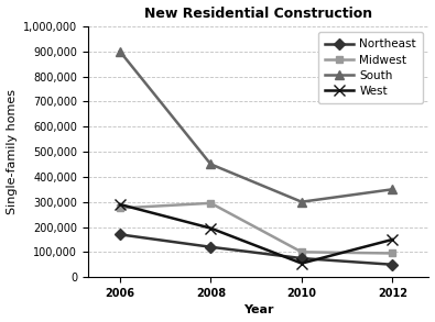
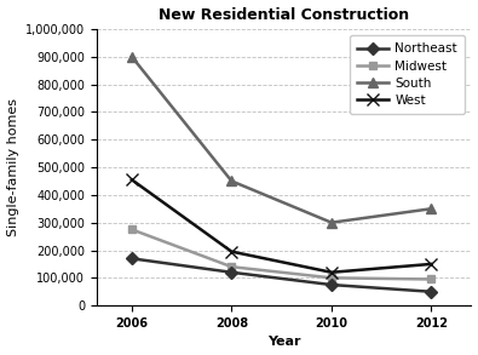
West/2006: 290,000 -> 455,000
Midwest/2008: 295,000 -> 140,000
West/2010: 55,000 -> 120,000
